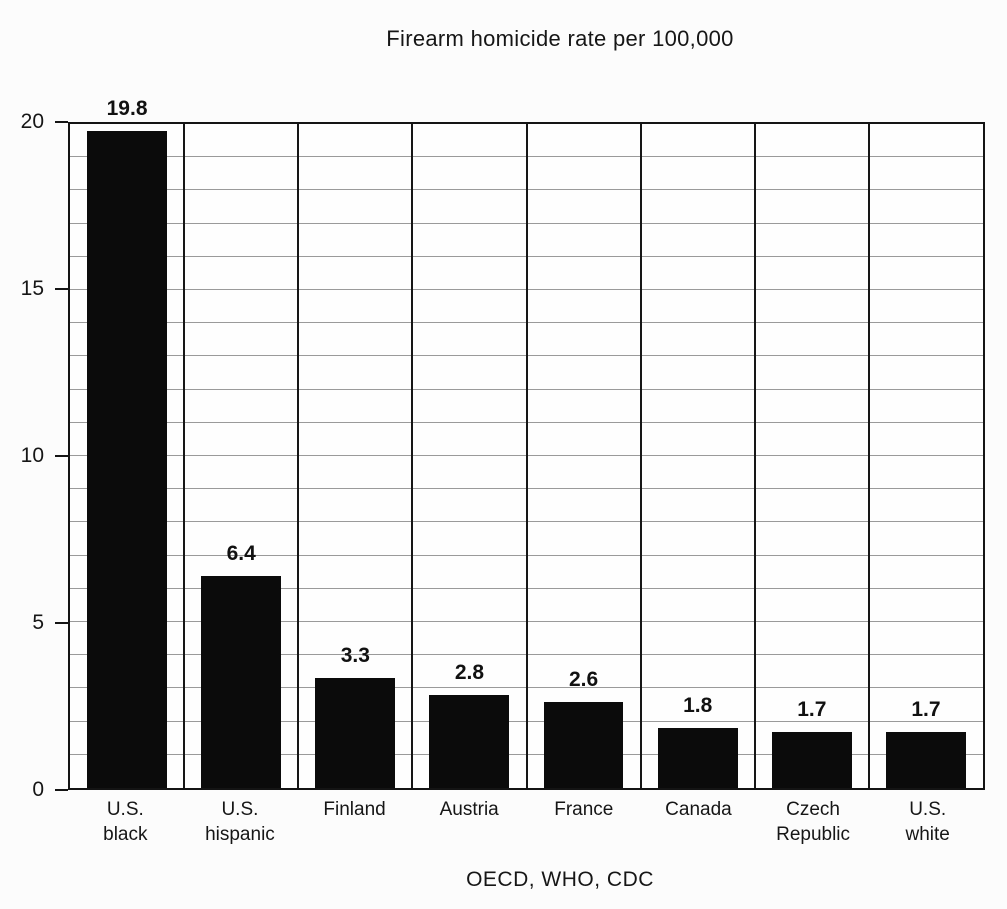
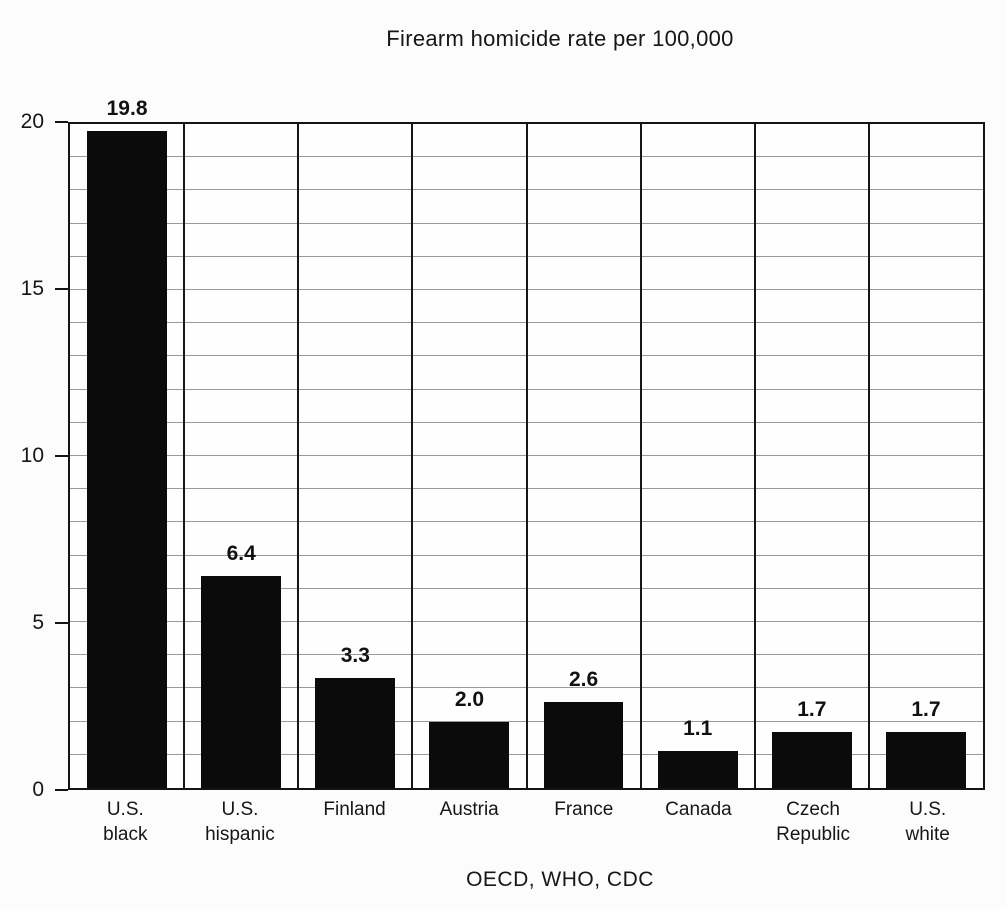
Austria: 2.8 -> 2.0
Canada: 1.8 -> 1.1
